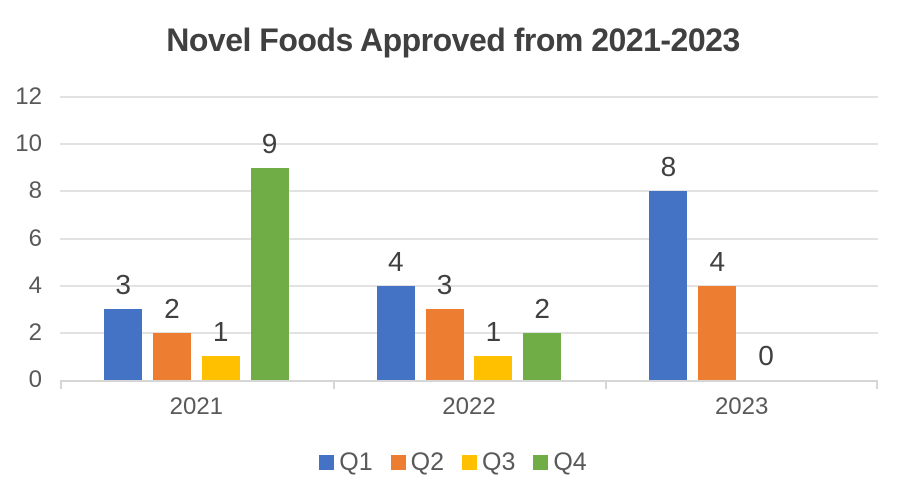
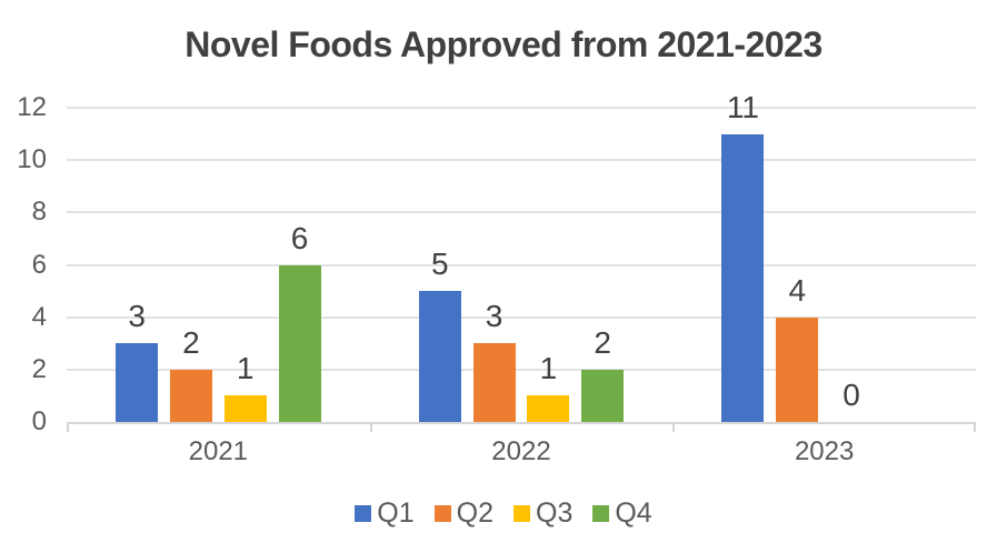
Q4/2021: 9 -> 6
Q1/2022: 4 -> 5
Q1/2023: 8 -> 11
